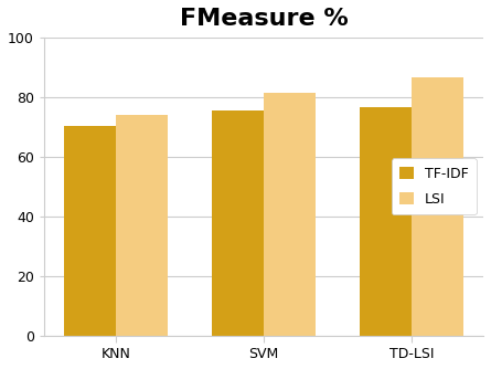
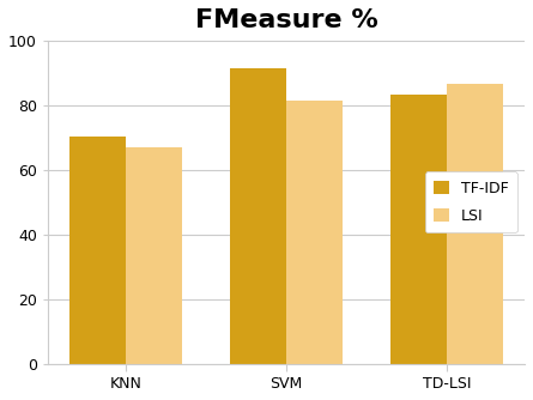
LSI/KNN: 74.0 -> 67.0
TF-IDF/SVM: 75.5 -> 91.5
TF-IDF/TD-LSI: 76.5 -> 83.5
